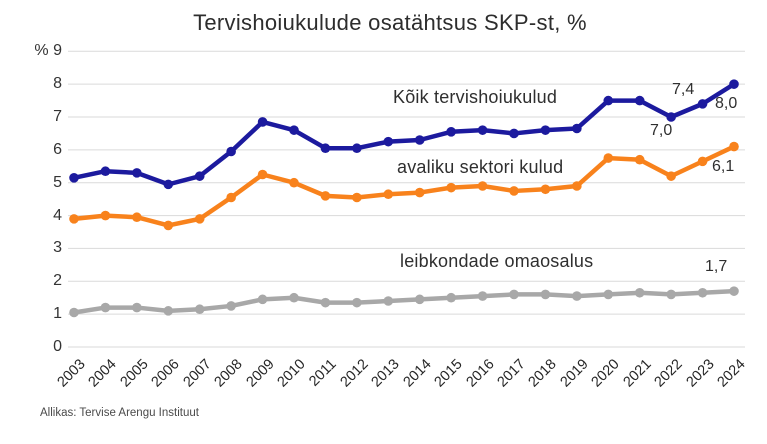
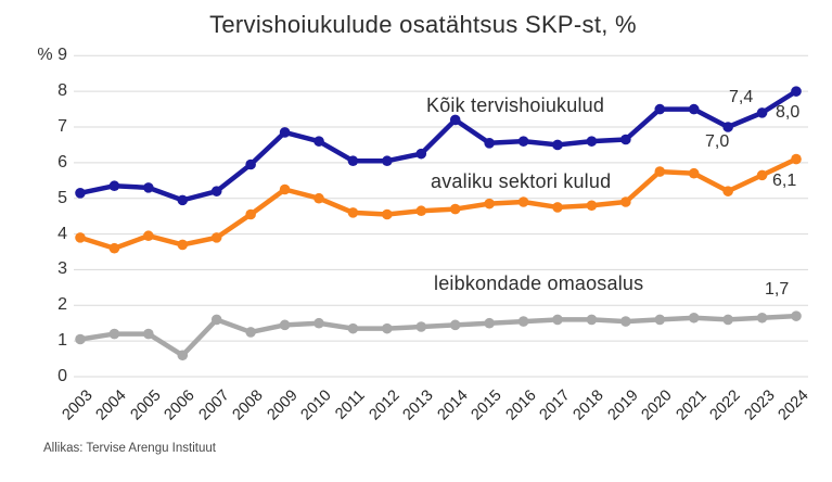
avaliku sektori kulud/2004: 4.0 -> 3.6
leibkondade omaosalus/2006: 1.1 -> 0.6
leibkondade omaosalus/2007: 1.1 -> 1.6
Kõik tervishoiukulud/2014: 6.3 -> 7.2
